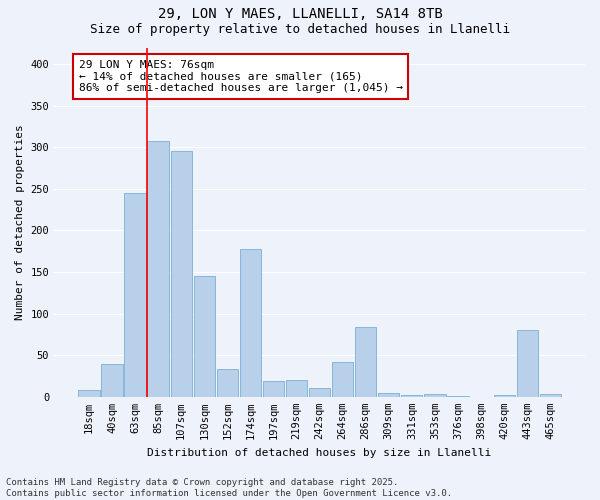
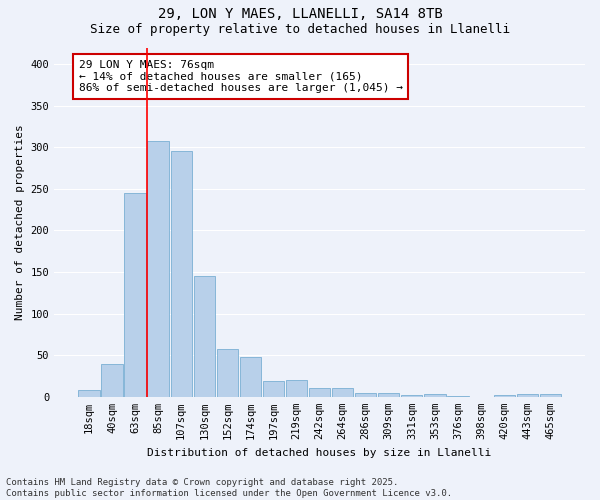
152sqm: 34 -> 57
174sqm: 178 -> 48
264sqm: 42 -> 11
286sqm: 84 -> 5
443sqm: 80 -> 3
